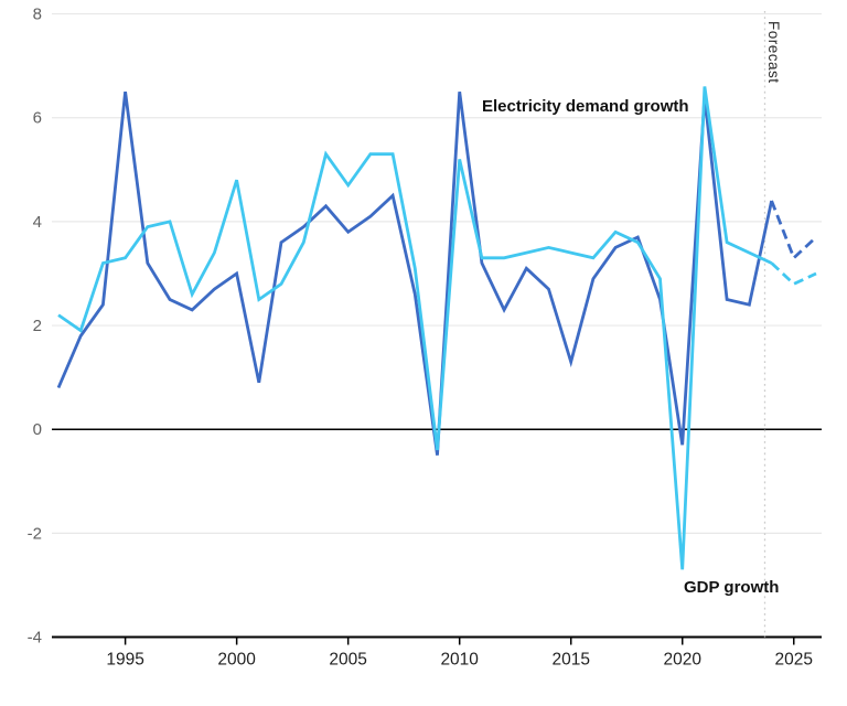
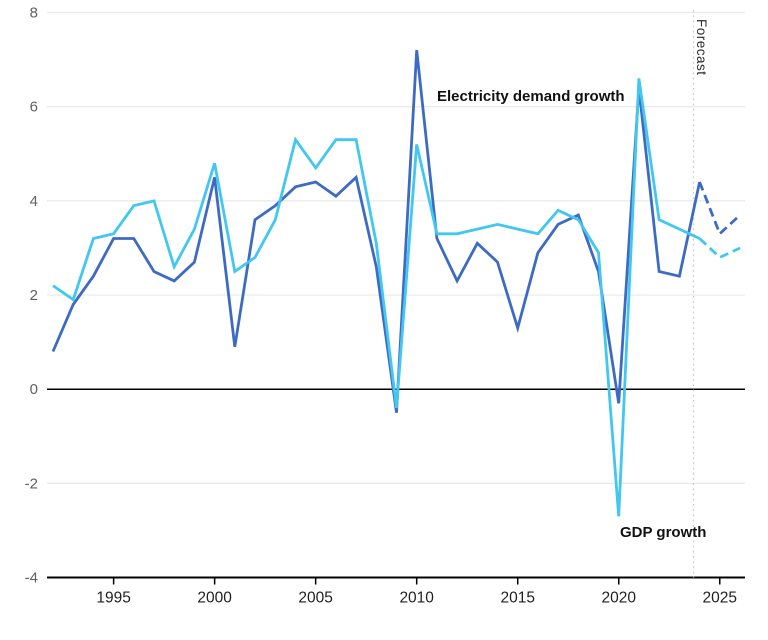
Electricity demand growth/1995: 6.5 -> 3.2
Electricity demand growth/2000: 3.0 -> 4.5
Electricity demand growth/2005: 3.8 -> 4.4
Electricity demand growth/2010: 6.5 -> 7.2
